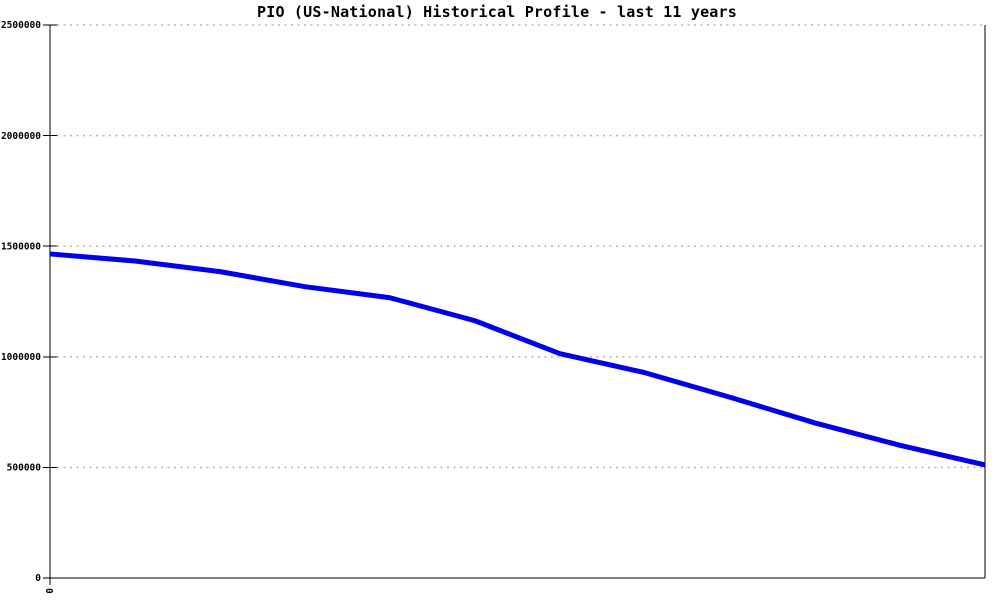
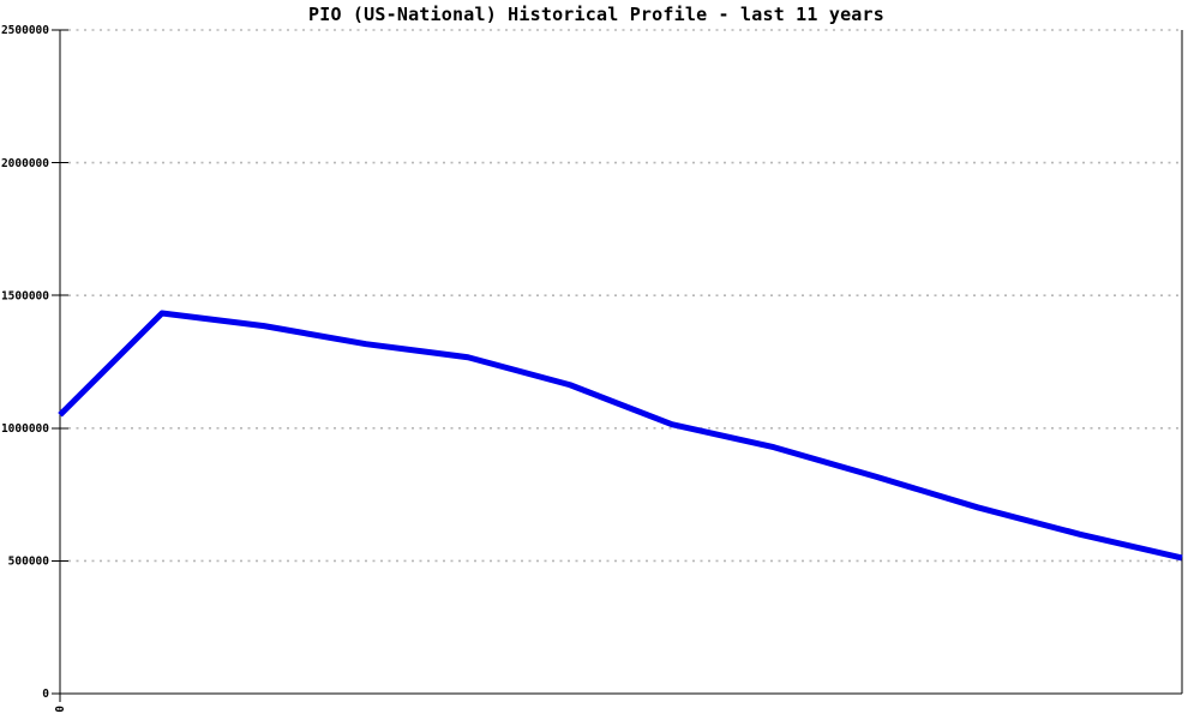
0: 1460000 -> 1050000
